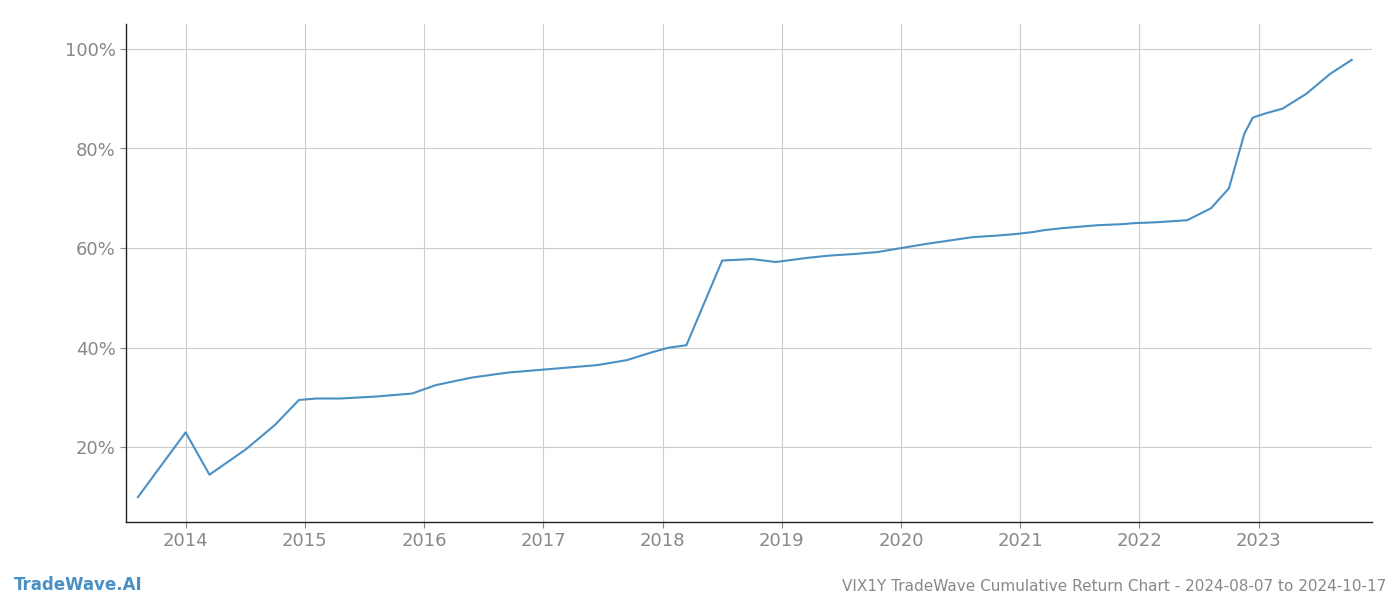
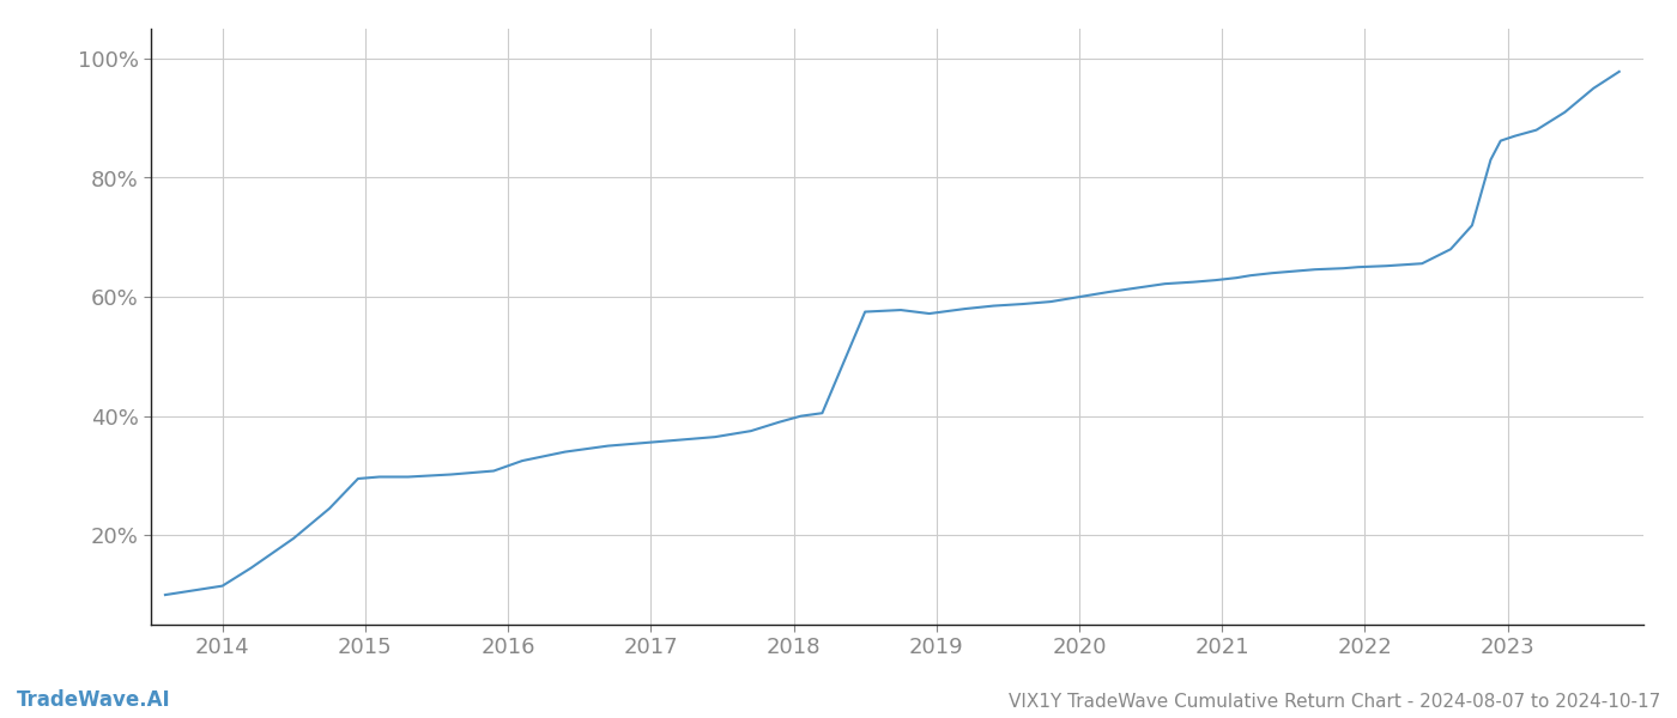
2014: 23.0% -> 11.5%
